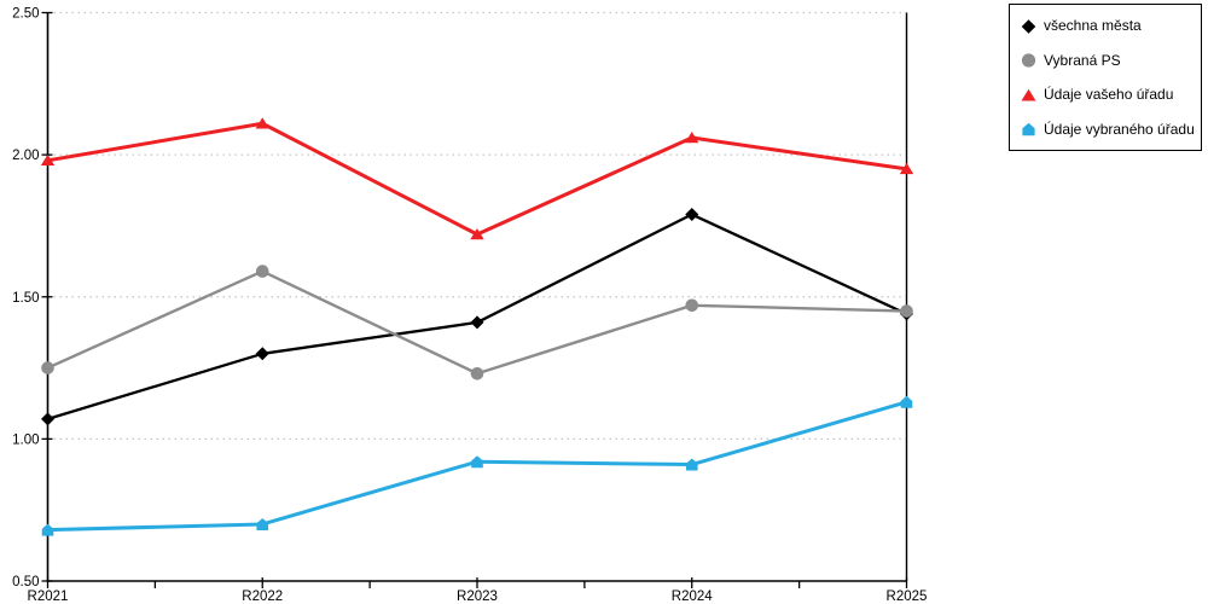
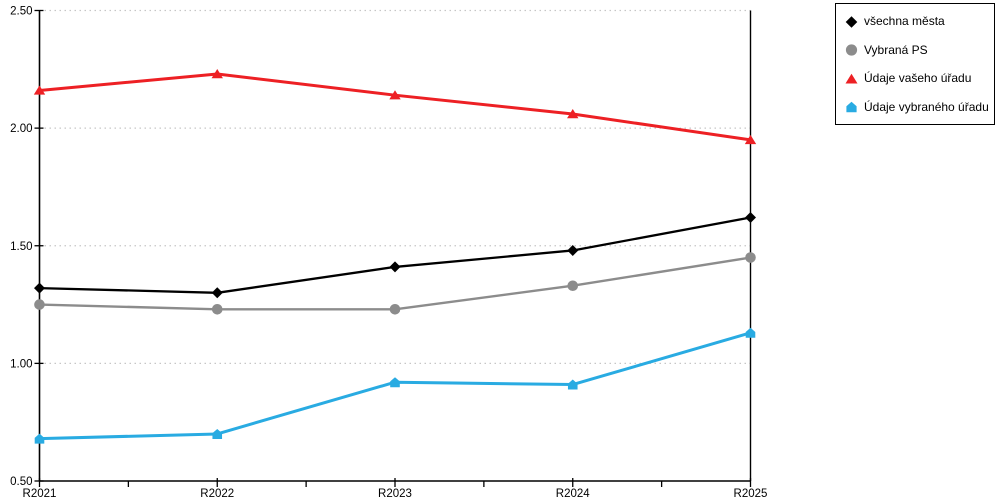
všechna města/R2021: 1.07 -> 1.32
Údaje vašeho úřadu/R2021: 1.98 -> 2.16
Vybraná PS/R2022: 1.59 -> 1.23
Údaje vašeho úřadu/R2022: 2.11 -> 2.23
Údaje vašeho úřadu/R2023: 1.72 -> 2.14
všechna města/R2024: 1.79 -> 1.48
Vybraná PS/R2024: 1.47 -> 1.33
všechna města/R2025: 1.44 -> 1.62
